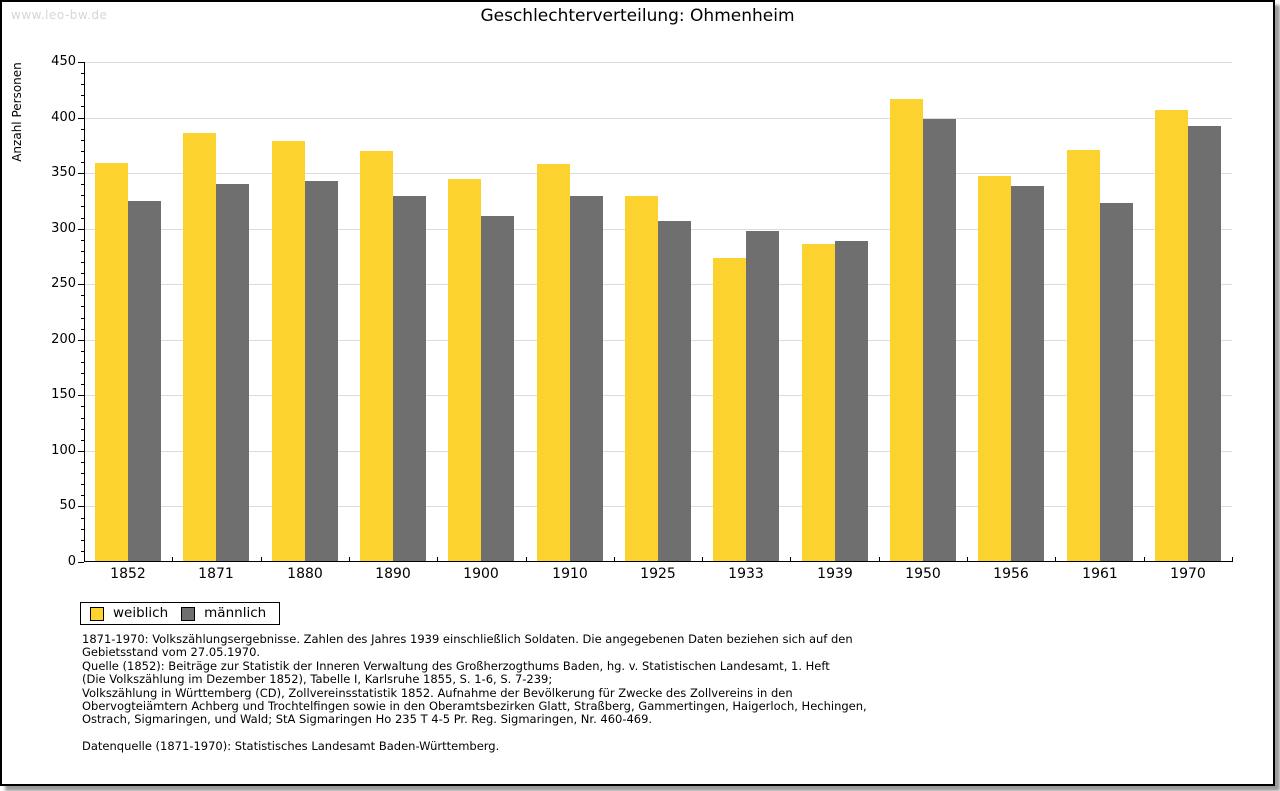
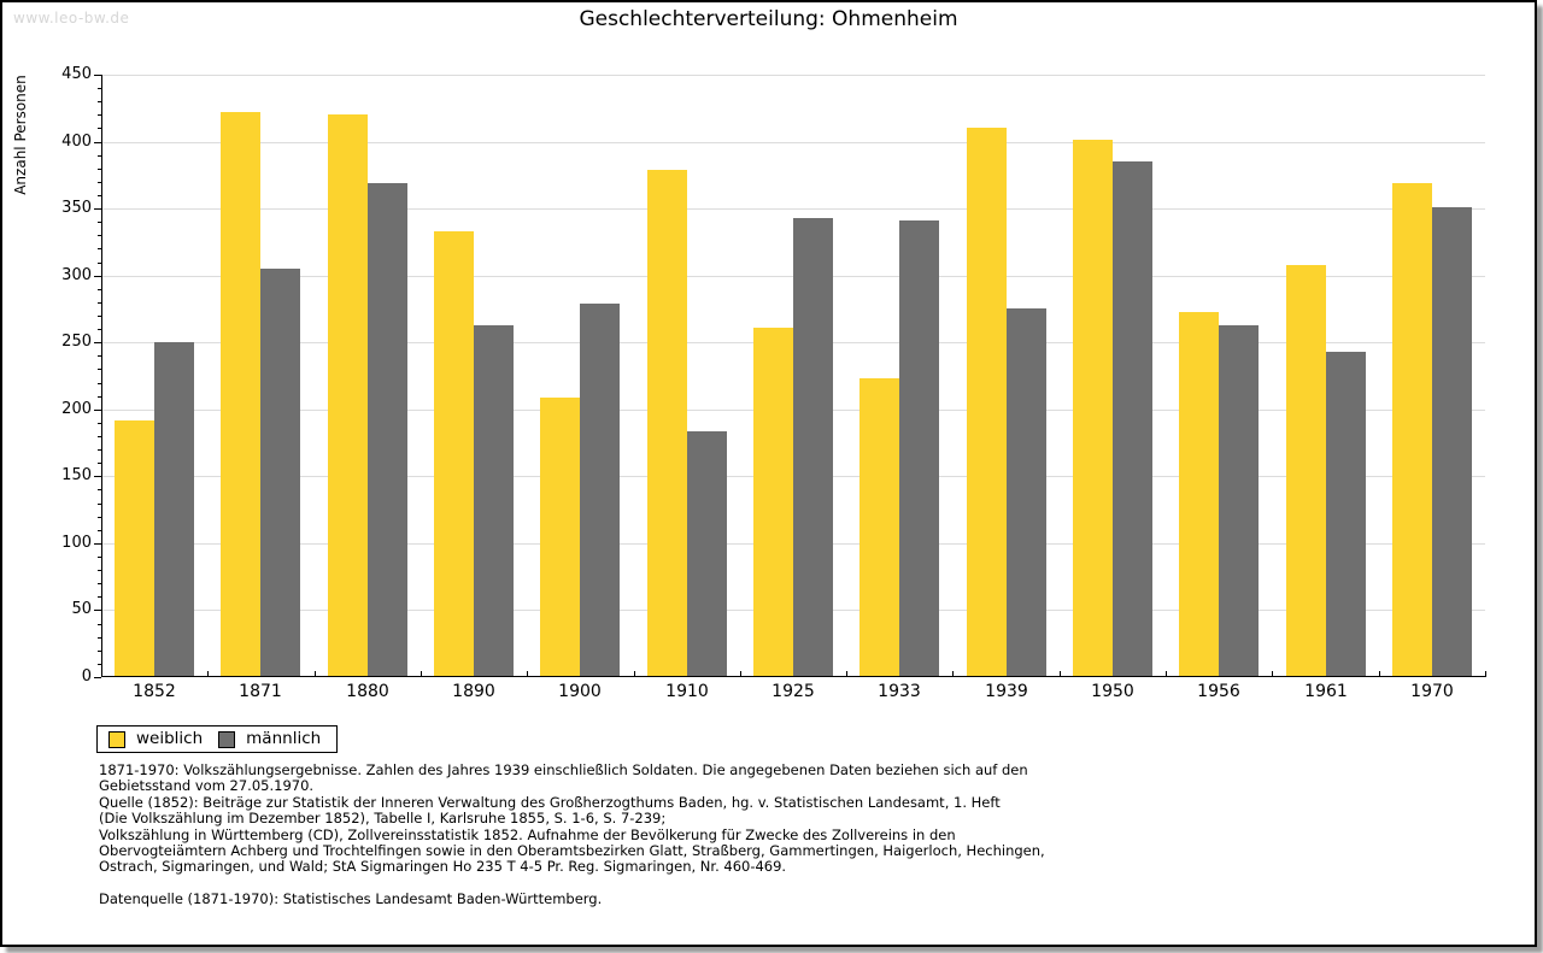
weiblich/1852: 359 -> 192
männlich/1852: 325 -> 250
weiblich/1871: 386 -> 422
männlich/1871: 340 -> 305
weiblich/1880: 379 -> 420
männlich/1880: 343 -> 369
weiblich/1890: 370 -> 333
männlich/1890: 329 -> 263
weiblich/1900: 345 -> 209
männlich/1900: 311 -> 279
weiblich/1910: 358 -> 379
männlich/1910: 329 -> 184
weiblich/1925: 329 -> 261
männlich/1925: 307 -> 343
weiblich/1933: 274 -> 223
männlich/1933: 298 -> 341
weiblich/1939: 286 -> 410
männlich/1939: 289 -> 275
weiblich/1950: 417 -> 401
männlich/1950: 399 -> 385
weiblich/1956: 347 -> 273
männlich/1956: 338 -> 263
weiblich/1961: 371 -> 308
männlich/1961: 323 -> 243
weiblich/1970: 407 -> 369
männlich/1970: 392 -> 351
